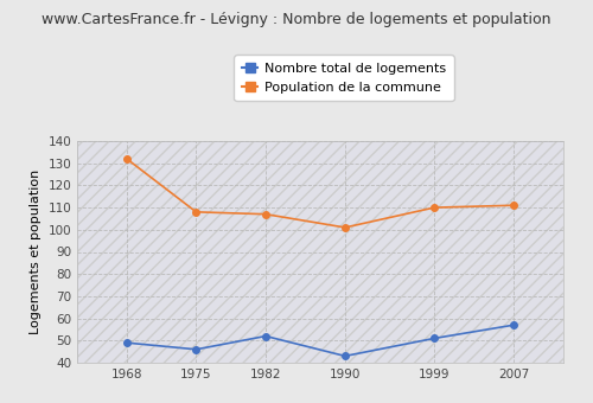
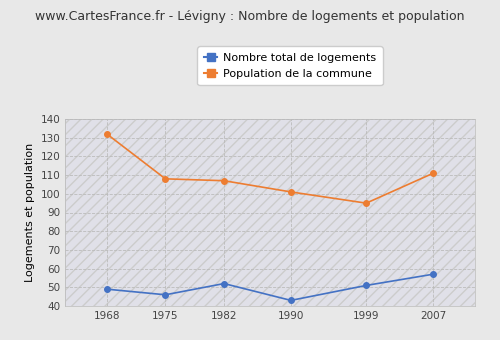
Population de la commune/1999: 110 -> 95
